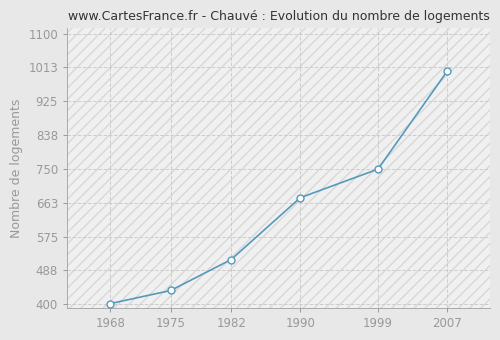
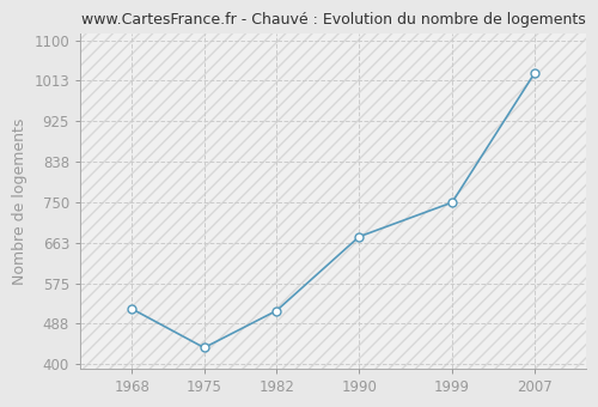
1968: 402 -> 520
2007: 1003 -> 1030
